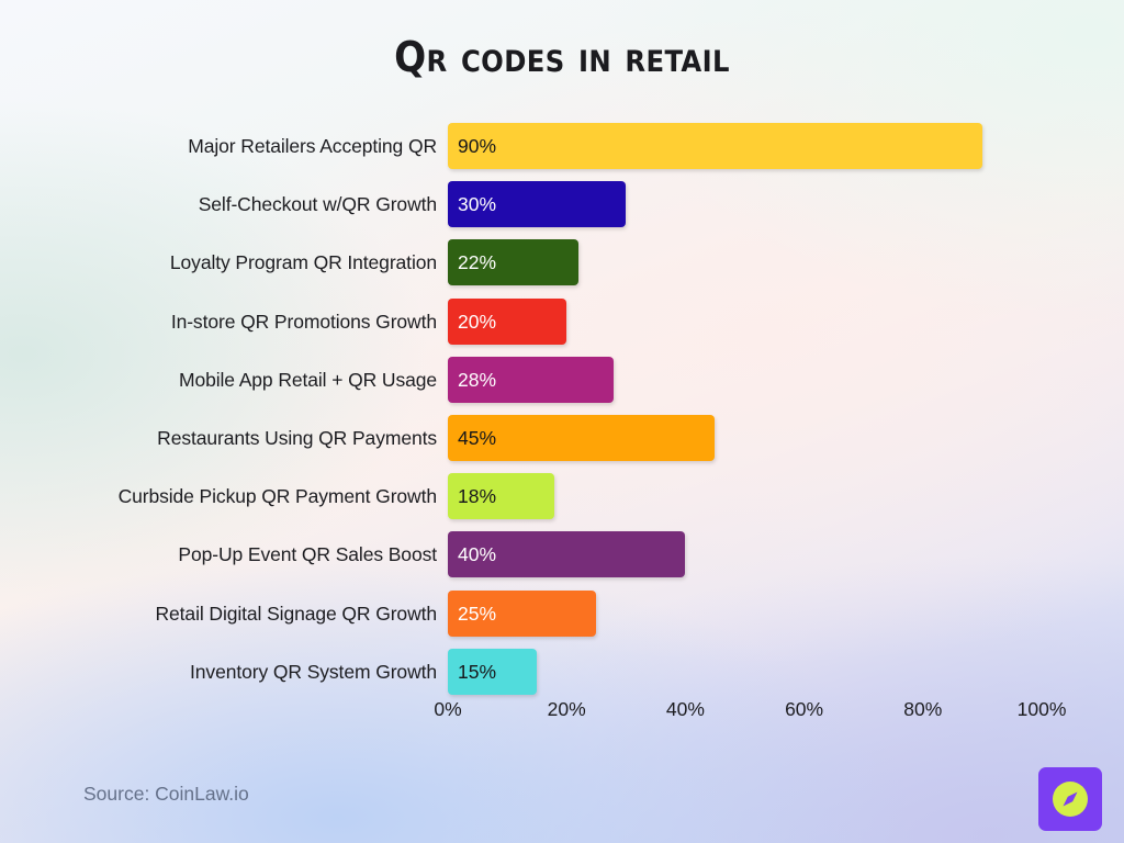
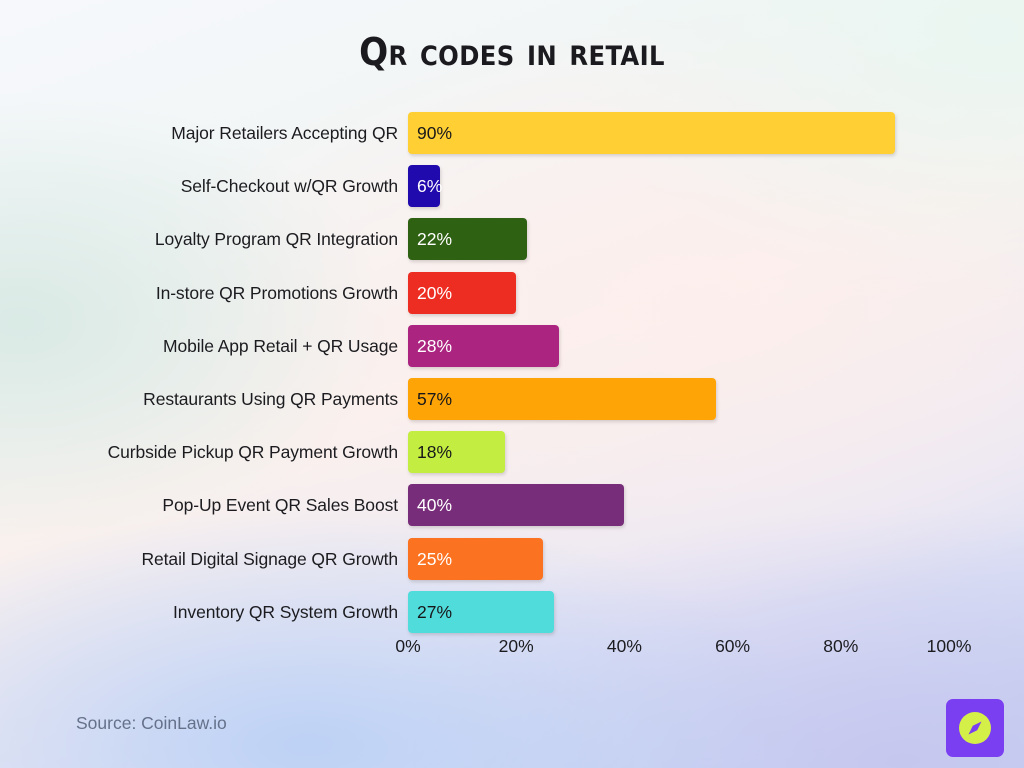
Self-Checkout w/QR Growth: 30% -> 6%
Restaurants Using QR Payments: 45% -> 57%
Inventory QR System Growth: 15% -> 27%
